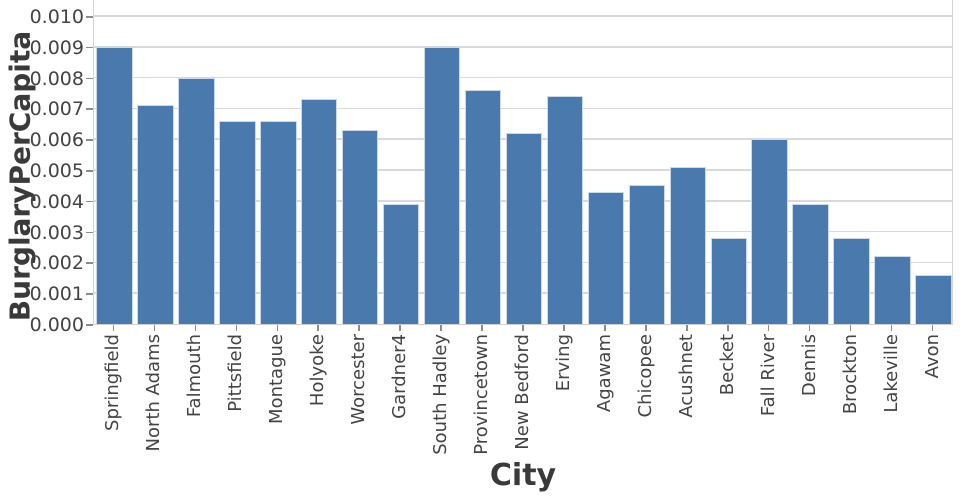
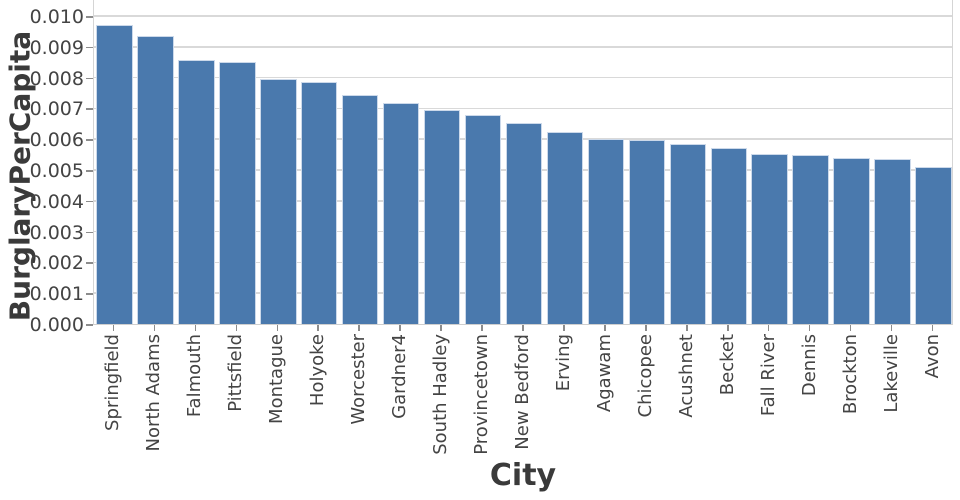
Springfield: 0.0090 -> 0.0097
North Adams: 0.0071 -> 0.0094
Falmouth: 0.0080 -> 0.0086
Pittsfield: 0.0066 -> 0.0085
Montague: 0.0066 -> 0.0080
Holyoke: 0.0073 -> 0.0079
Worcester: 0.0063 -> 0.0074
Gardner4: 0.0039 -> 0.0072
South Hadley: 0.0090 -> 0.0069
Provincetown: 0.0076 -> 0.0068
New Bedford: 0.0062 -> 0.0065
Erving: 0.0074 -> 0.0062
Agawam: 0.0043 -> 0.0060
Chicopee: 0.0045 -> 0.0060
Acushnet: 0.0051 -> 0.0058
Becket: 0.0028 -> 0.0057
Fall River: 0.0060 -> 0.0055
Dennis: 0.0039 -> 0.0055
Brockton: 0.0028 -> 0.0054
Lakeville: 0.0022 -> 0.0053
Avon: 0.0016 -> 0.0051
